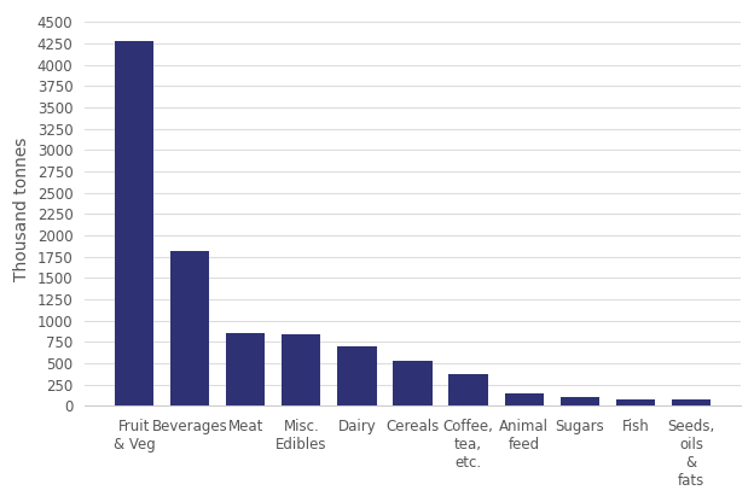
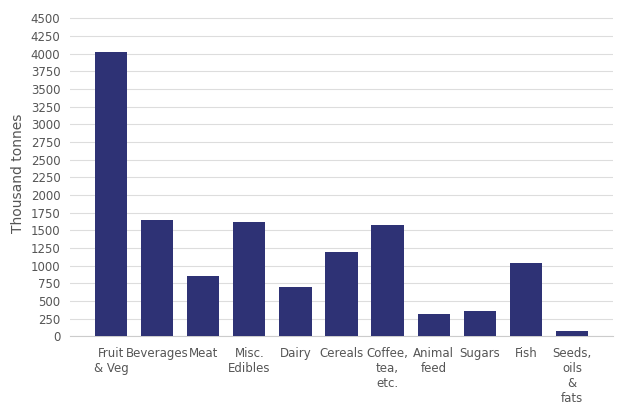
Fruit & Veg: 4270 -> 4020
Beverages: 1820 -> 1640
Misc. Edibles: 840 -> 1620
Cereals: 530 -> 1200
Coffee, tea, etc.: 380 -> 1580
Animal feed: 160 -> 320
Sugars: 110 -> 360
Fish: 80 -> 1040
